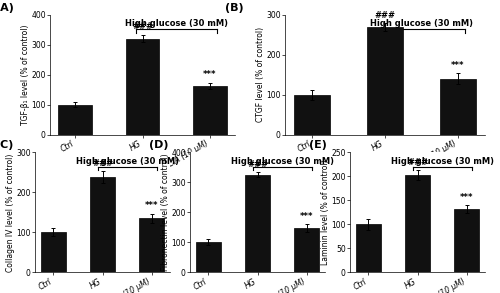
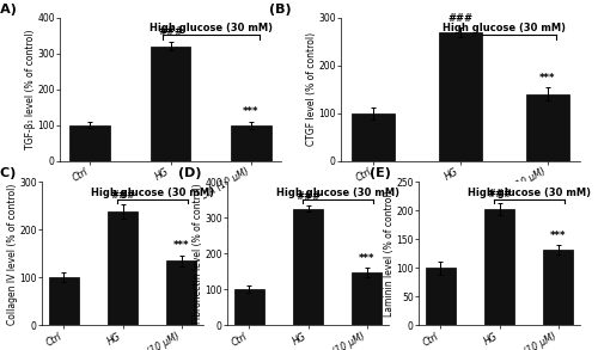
CIA (10 μM): 163 -> 100
